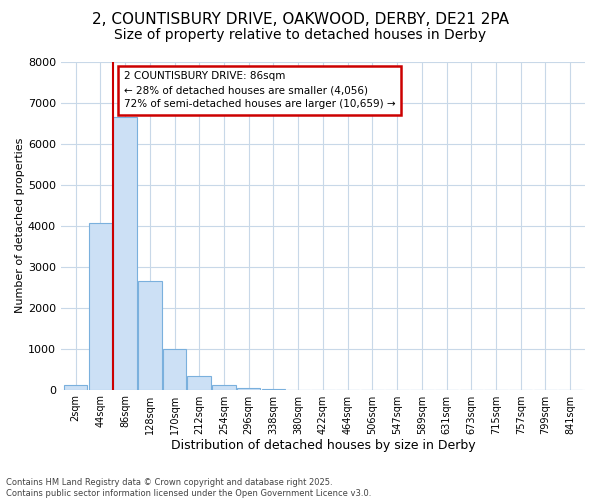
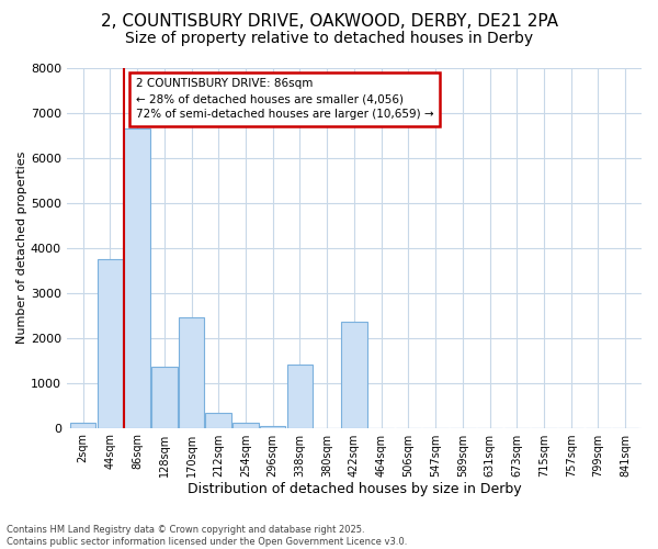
44sqm: 4050 -> 3750
128sqm: 2650 -> 1350
170sqm: 1000 -> 2450
338sqm: 0 -> 1400
422sqm: 0 -> 2350
